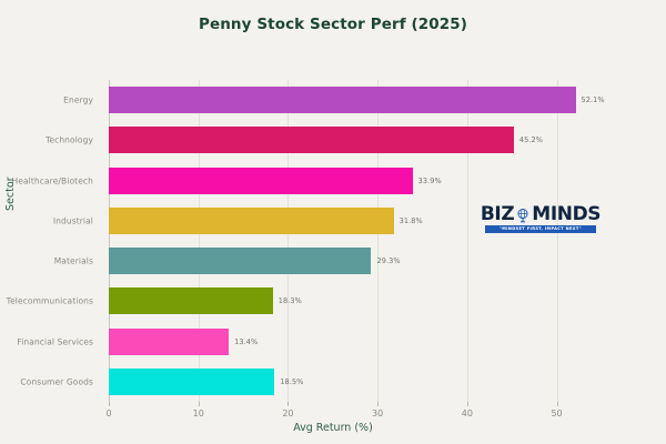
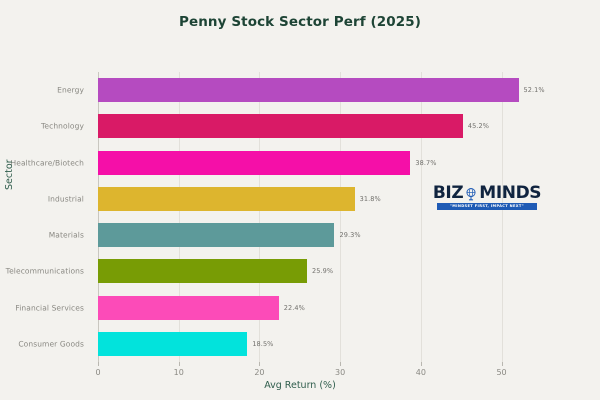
Healthcare/Biotech: 33.9% -> 38.7%
Telecommunications: 18.3% -> 25.9%
Financial Services: 13.4% -> 22.4%
